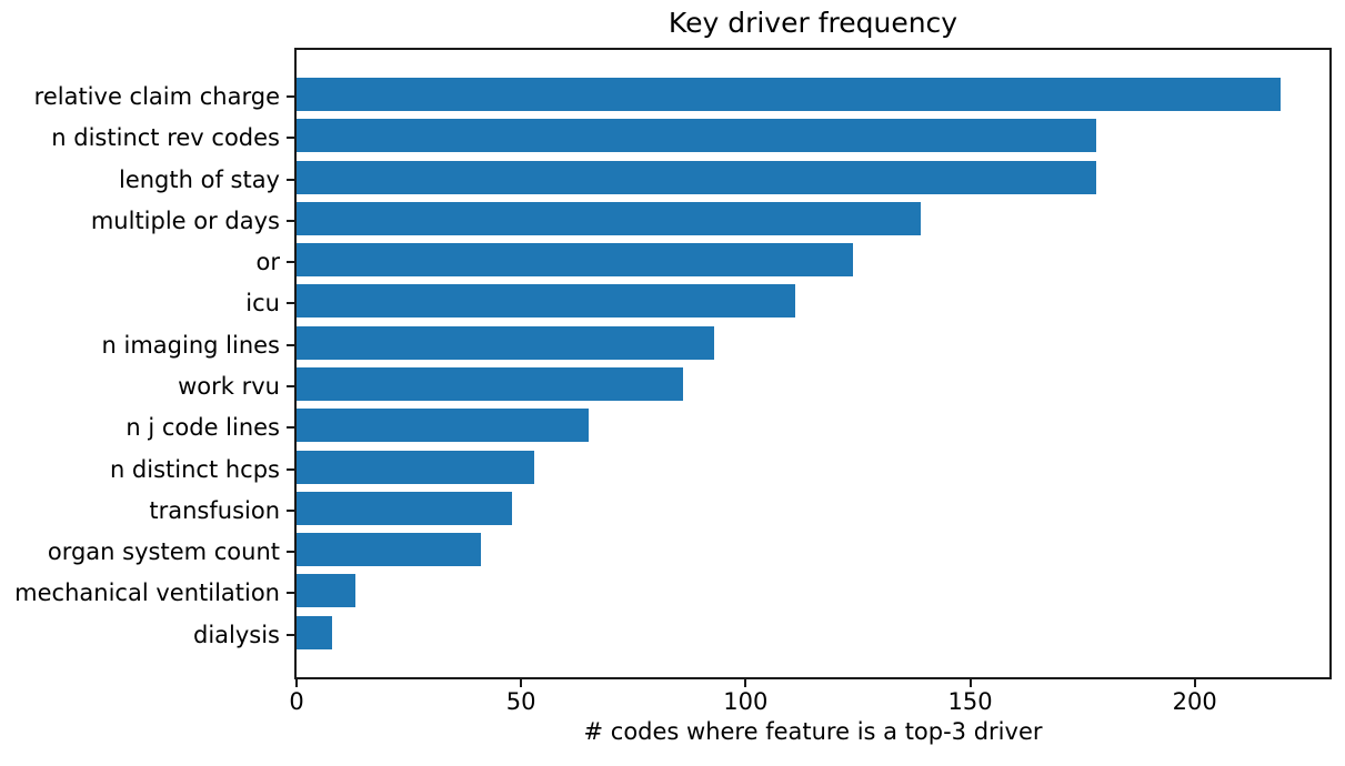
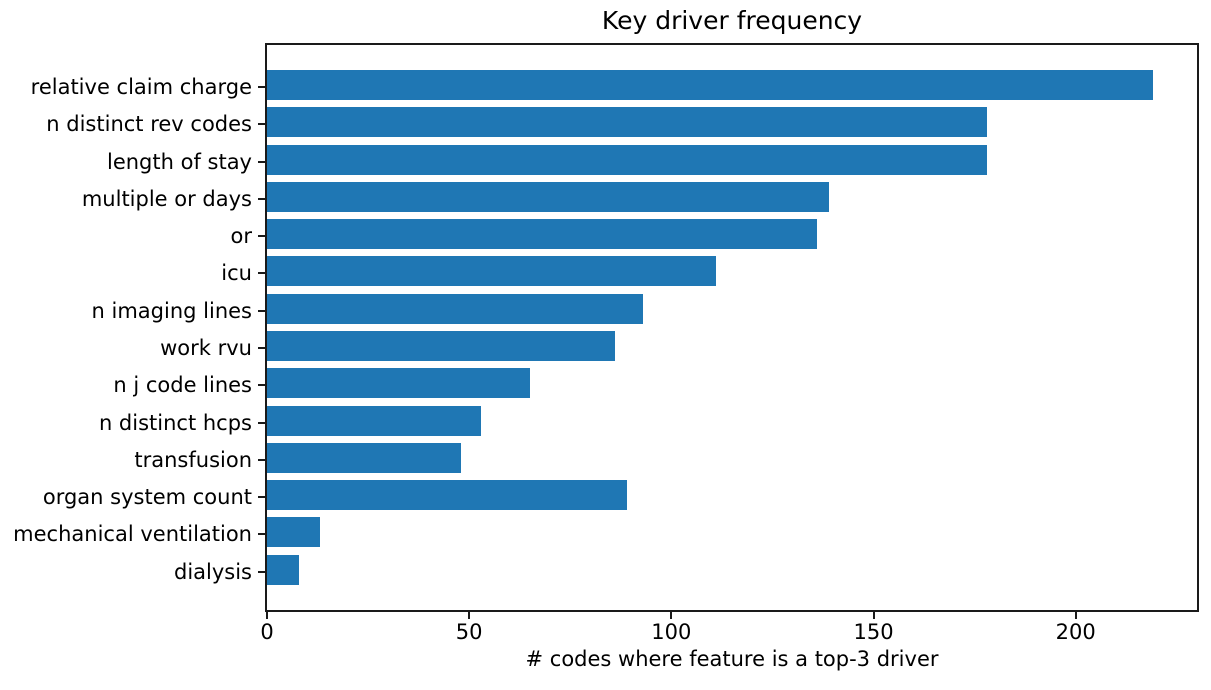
or: 124 -> 136
organ system count: 41 -> 89
